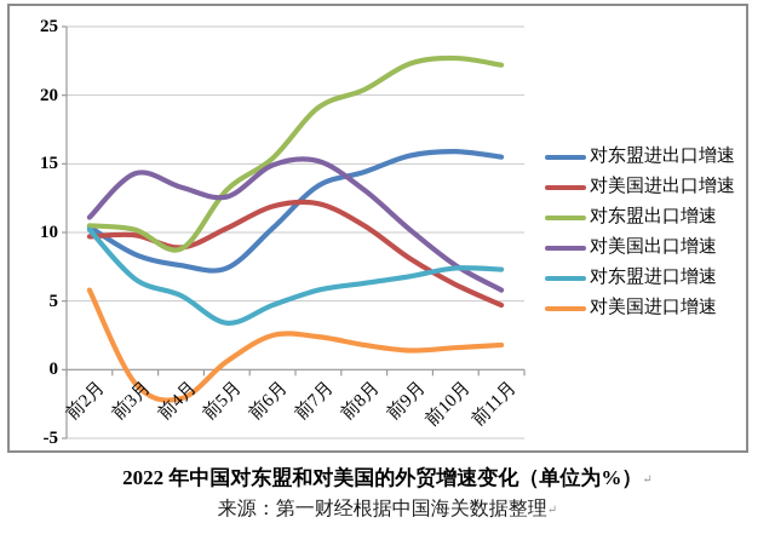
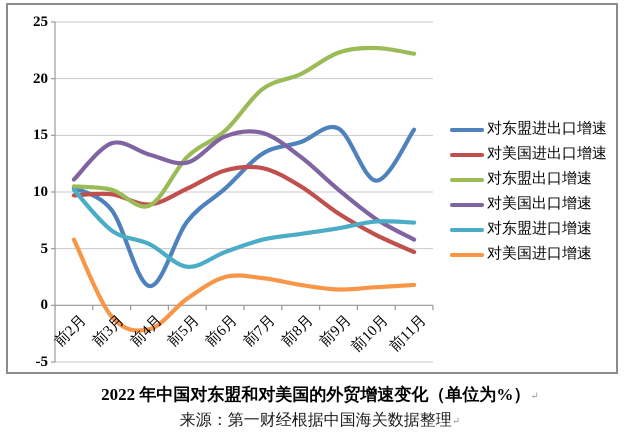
对东盟进出口增速/前4月: 7.6 -> 1.7
对东盟进出口增速/前10月: 15.9 -> 11.0
